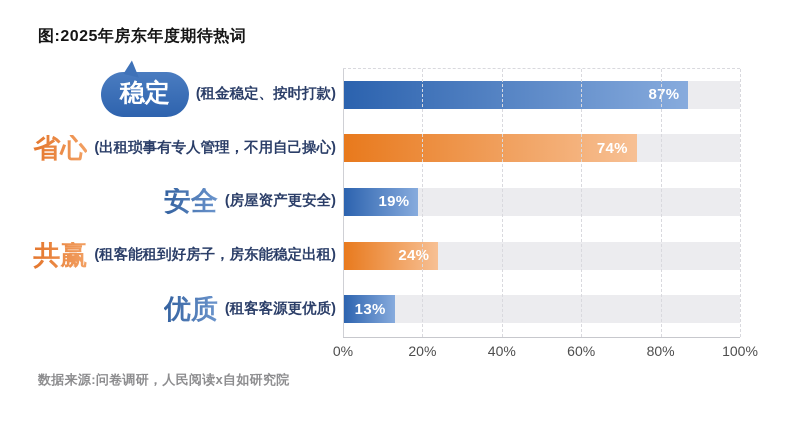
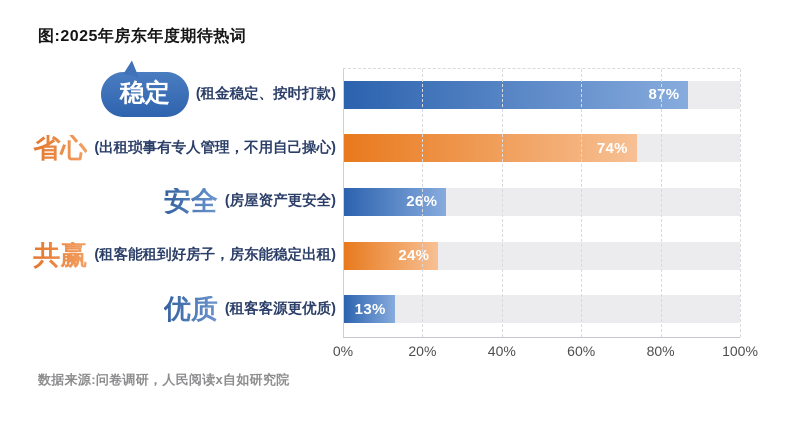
安全: 19% -> 26%
